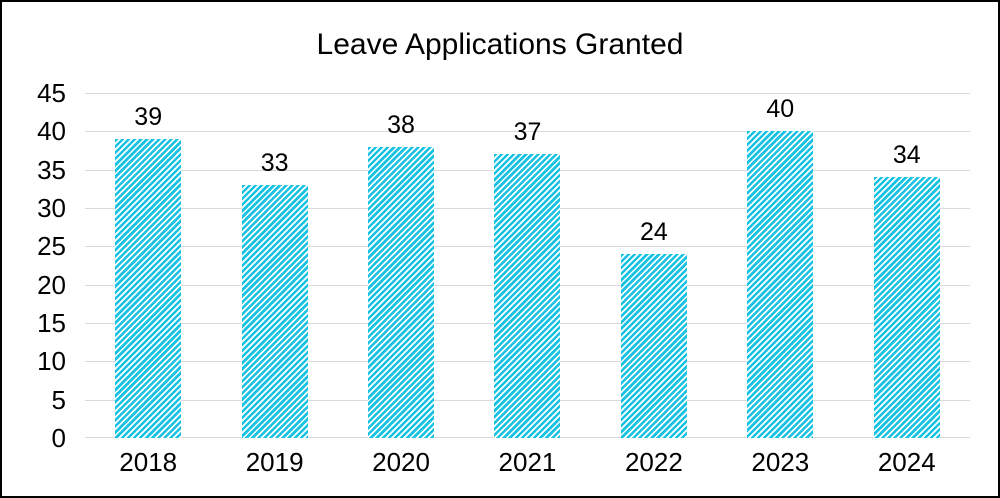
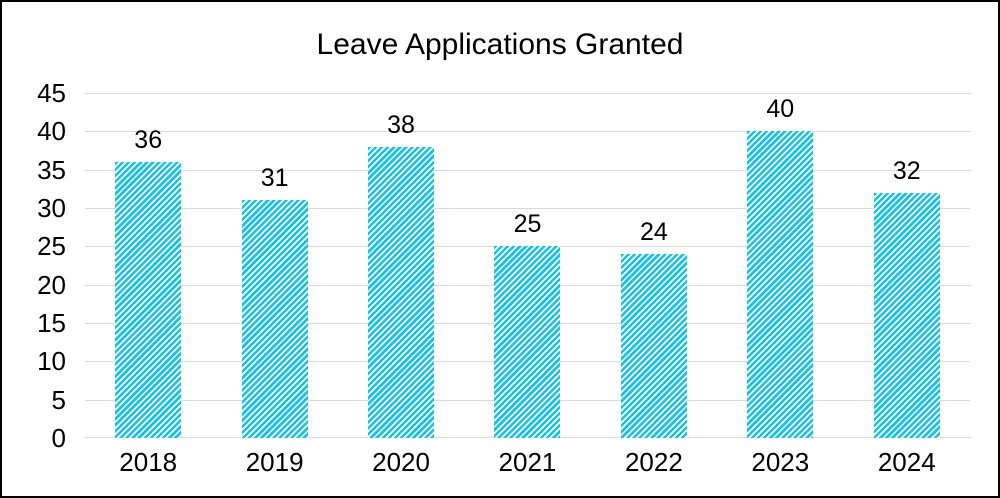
2018: 39 -> 36
2019: 33 -> 31
2021: 37 -> 25
2024: 34 -> 32
